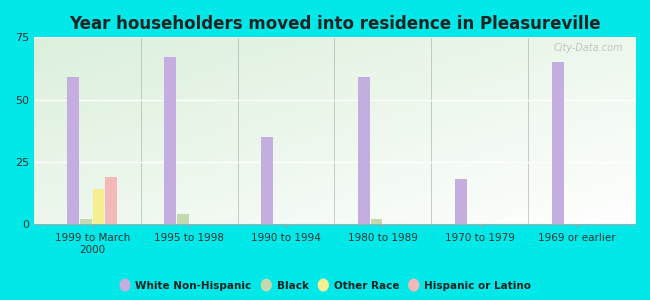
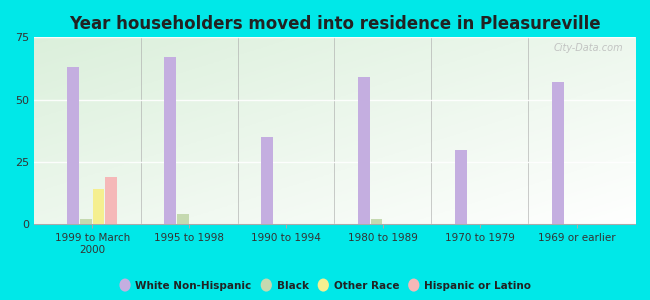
White Non-Hispanic/1999 to March 2000: 59 -> 63
White Non-Hispanic/1970 to 1979: 18 -> 30
White Non-Hispanic/1969 or earlier: 65 -> 57
